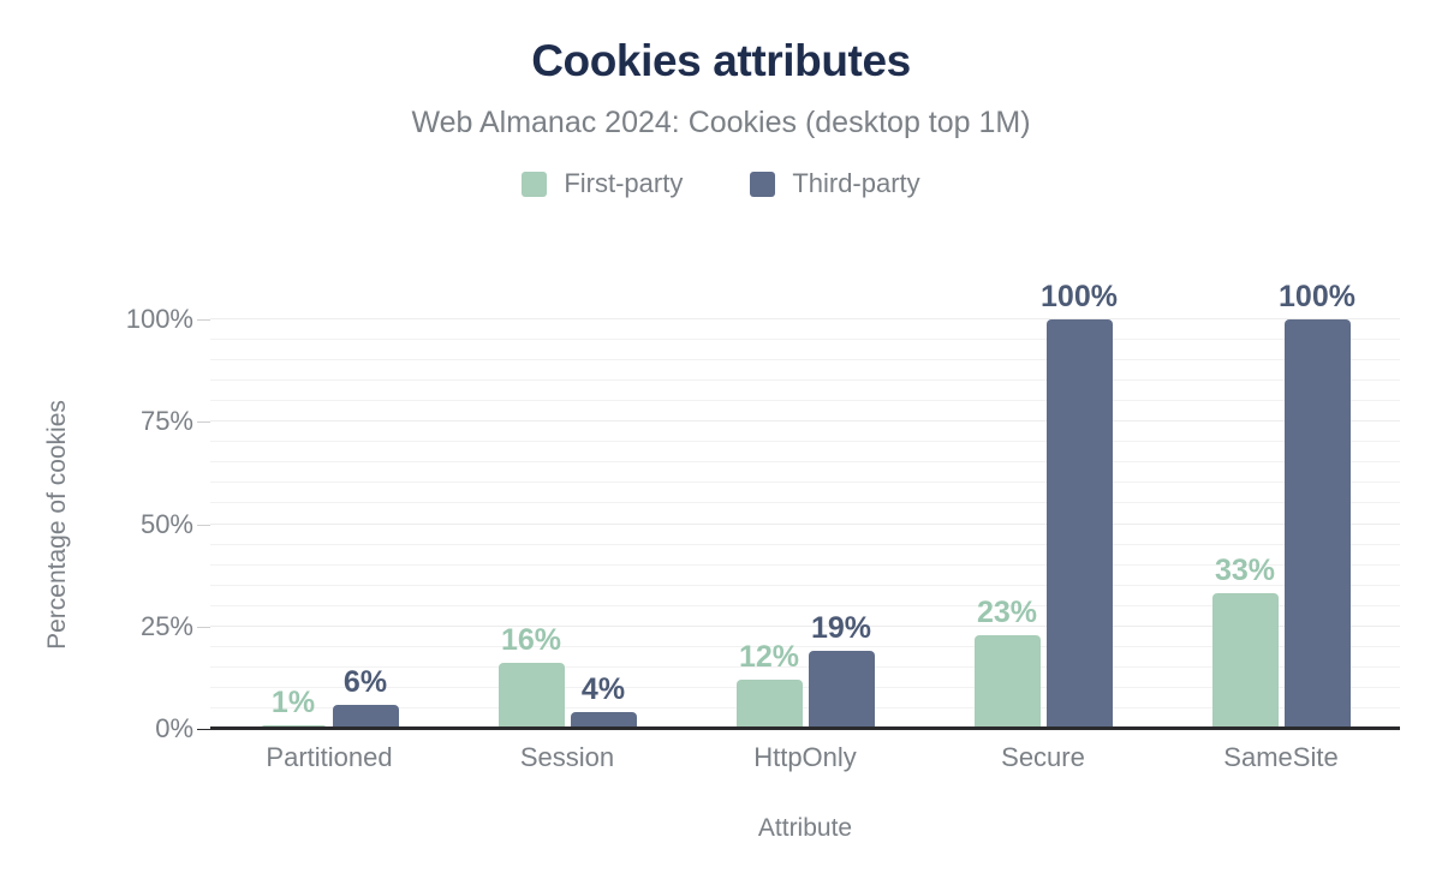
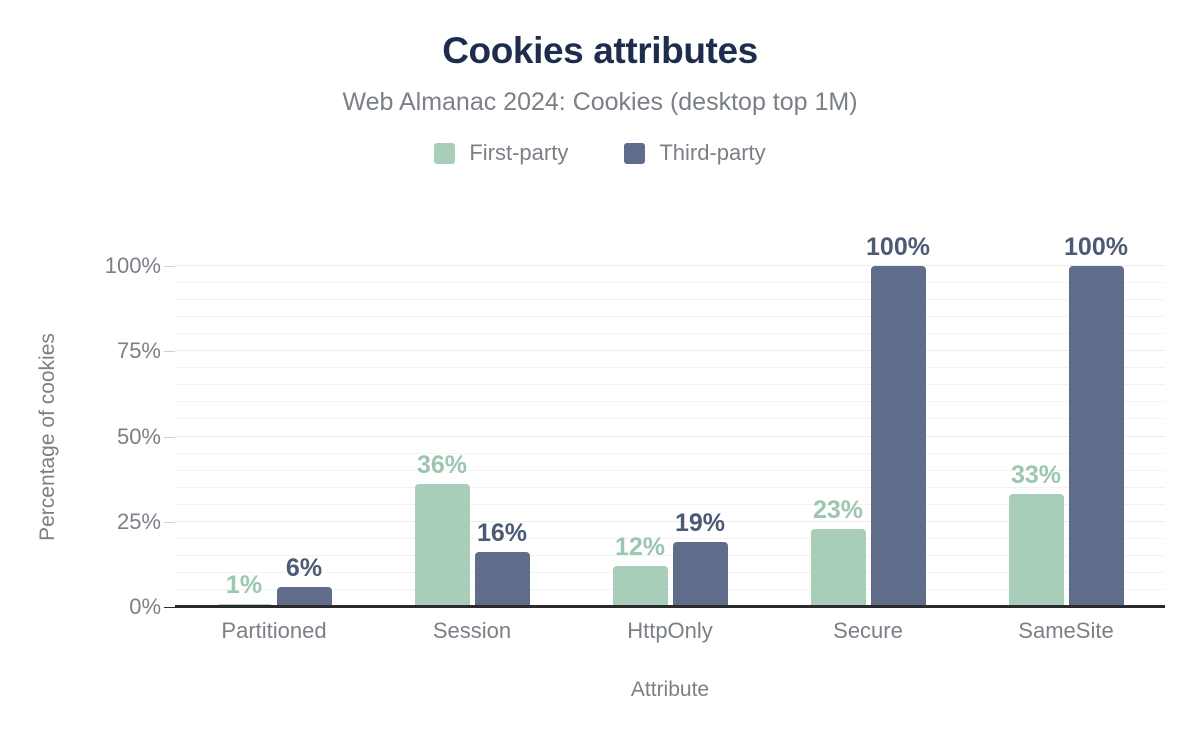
First-party/Session: 16% -> 36%
Third-party/Session: 4% -> 16%
